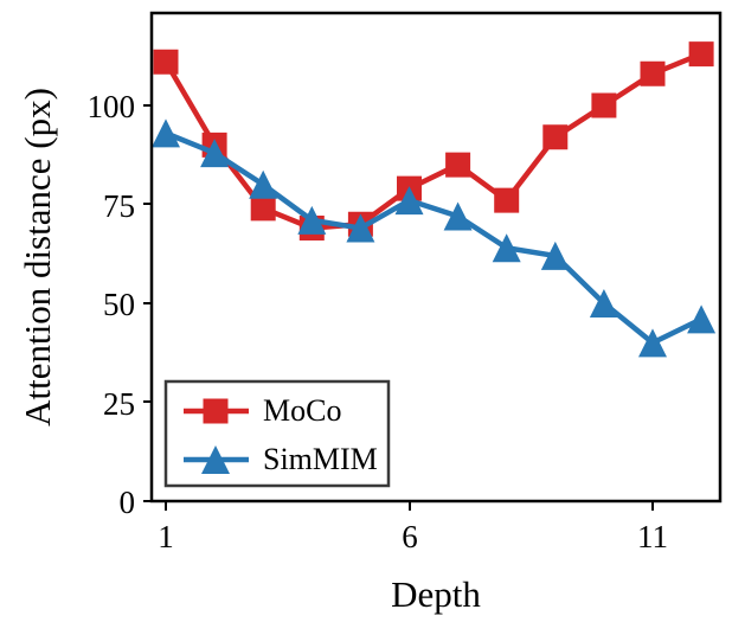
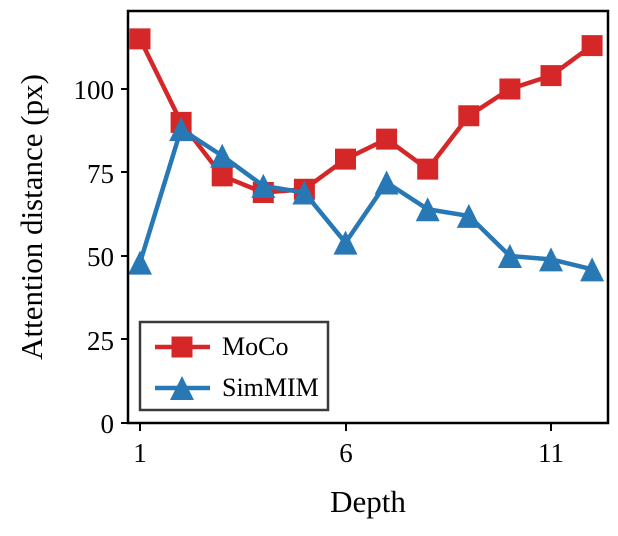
MoCo/1: 111 -> 115
SimMIM/1: 93 -> 48
SimMIM/6: 76 -> 54
MoCo/11: 108 -> 104
SimMIM/11: 40 -> 49
